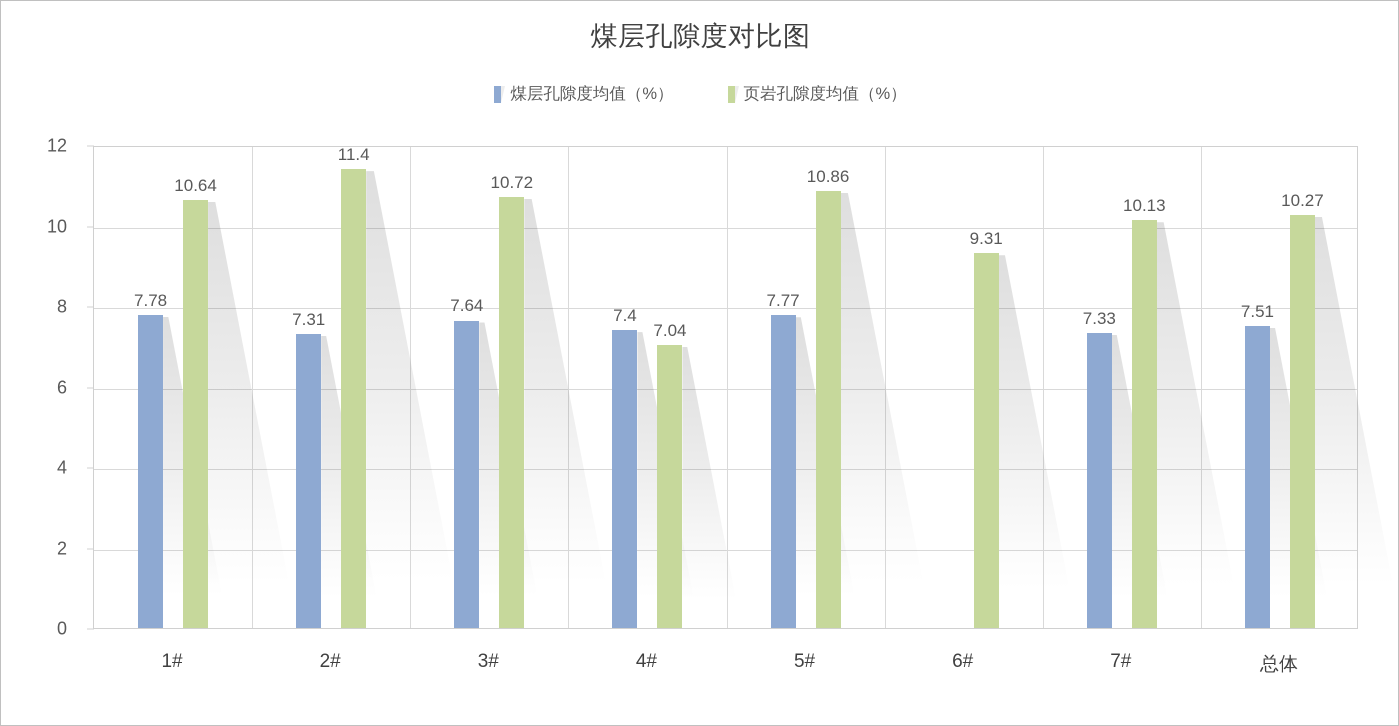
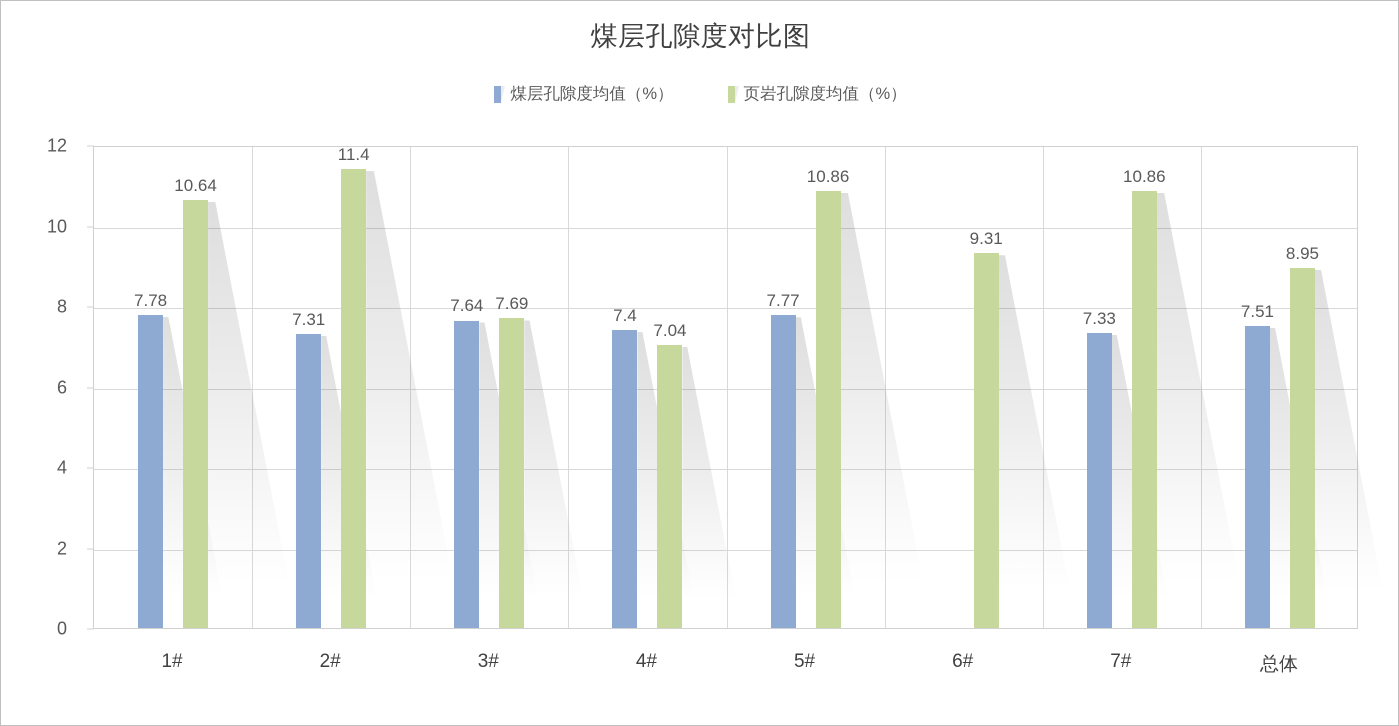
页岩孔隙度均值（%）/3#: 10.72 -> 7.69
页岩孔隙度均值（%）/7#: 10.13 -> 10.86
页岩孔隙度均值（%）/总体: 10.27 -> 8.95
